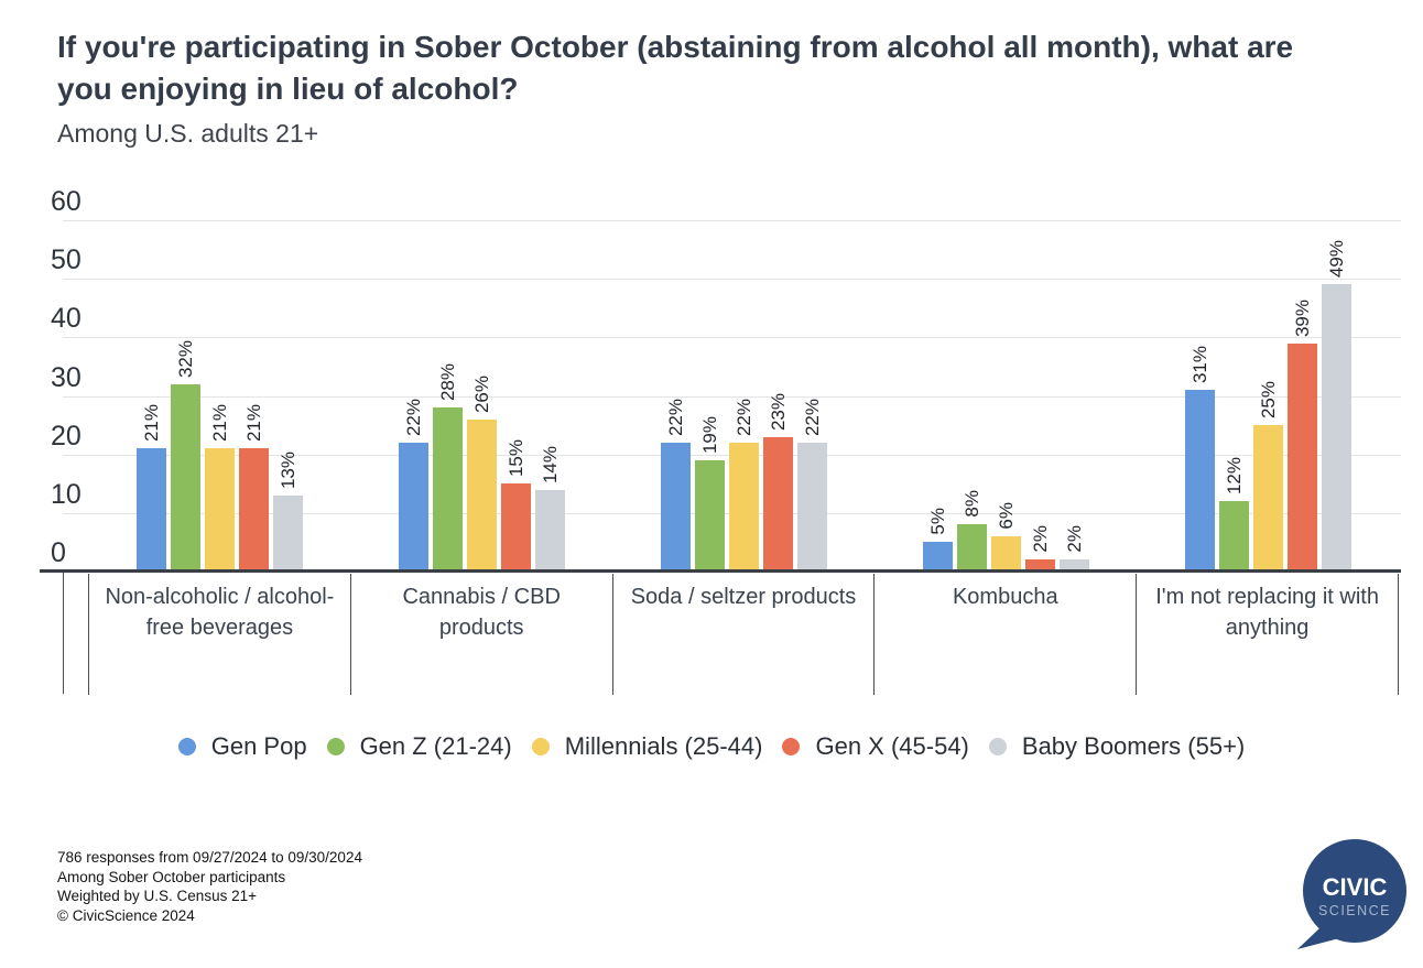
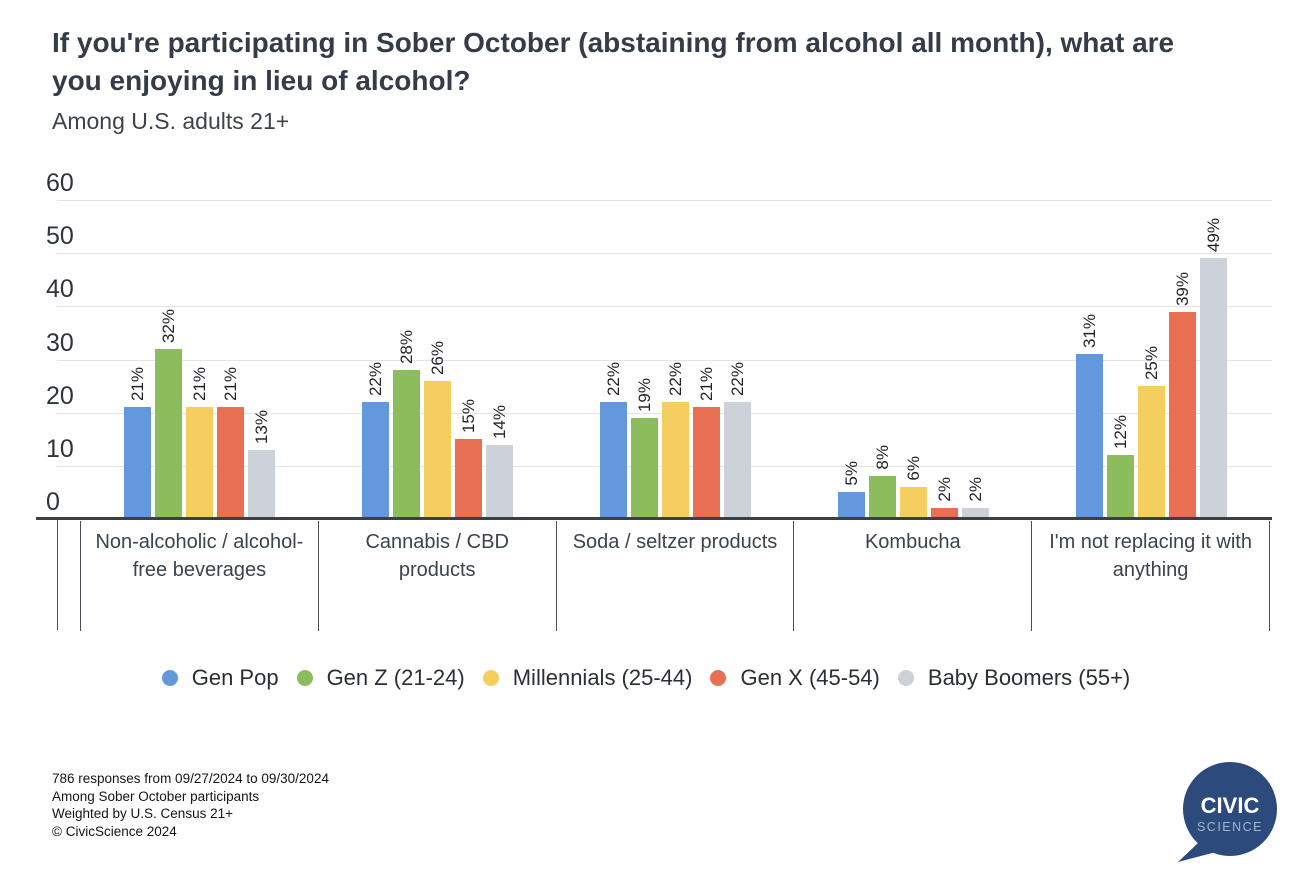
Gen X (45-54)/Soda / seltzer products: 23% -> 21%
